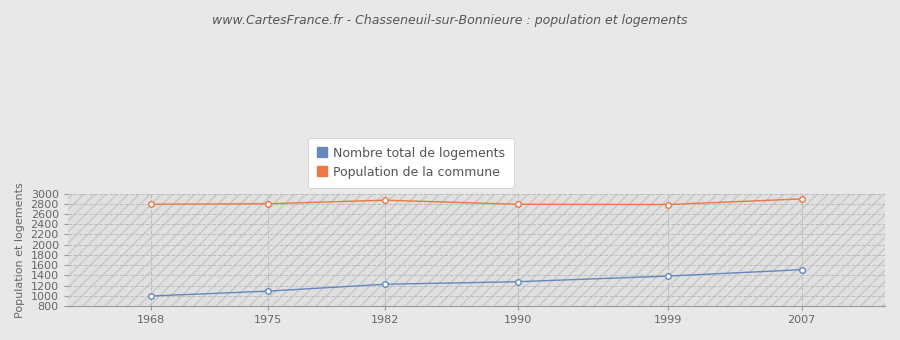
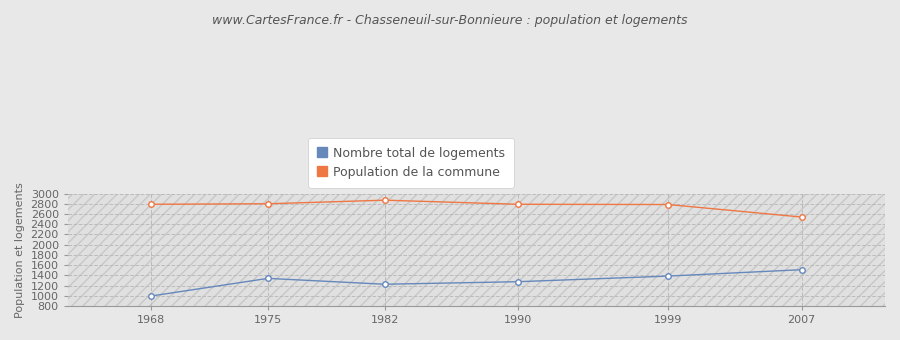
Nombre total de logements/1975: 1090 -> 1340
Population de la commune/2007: 2900 -> 2540
